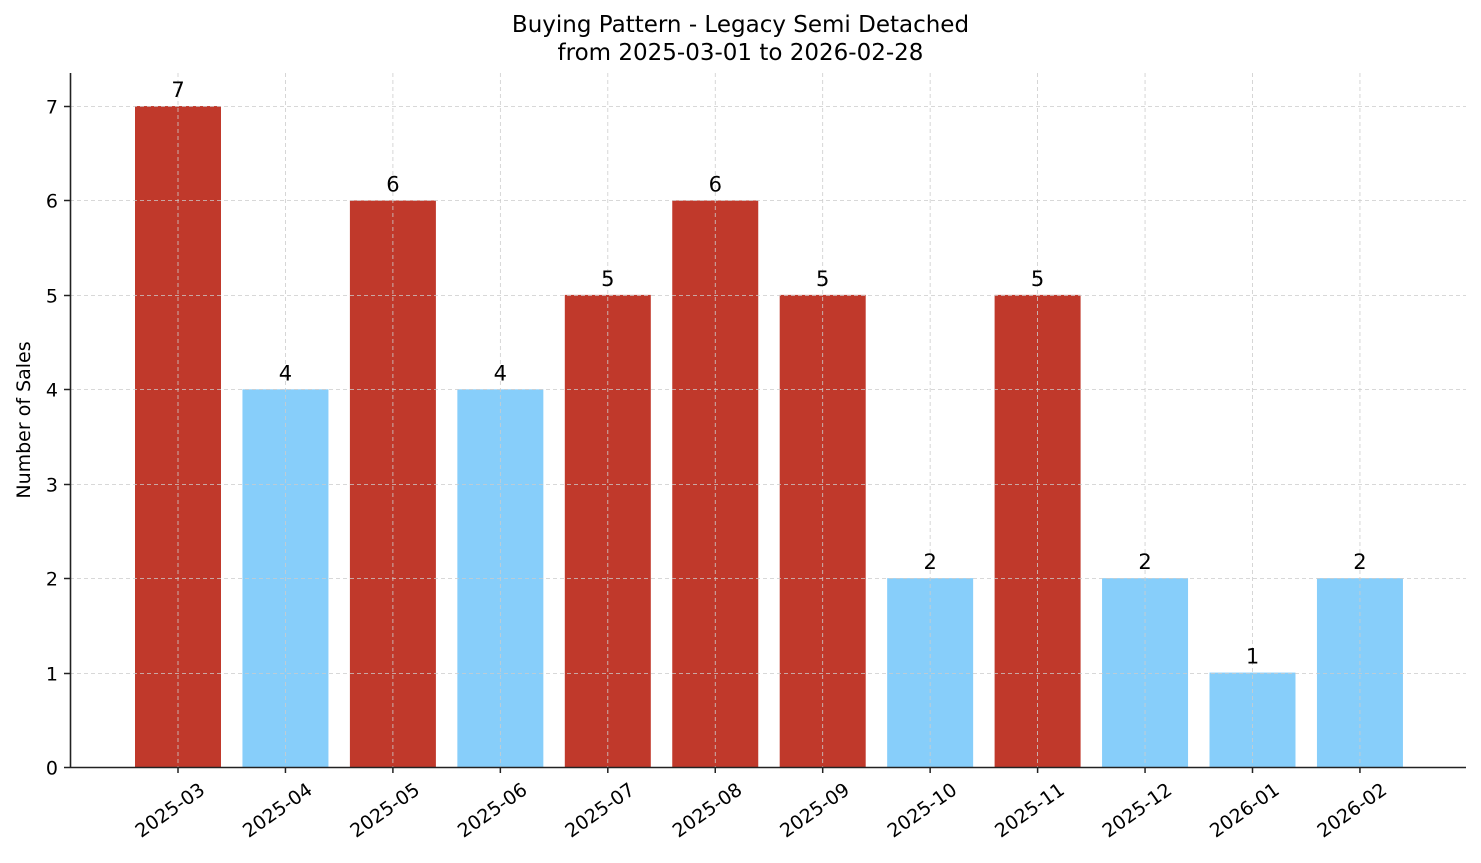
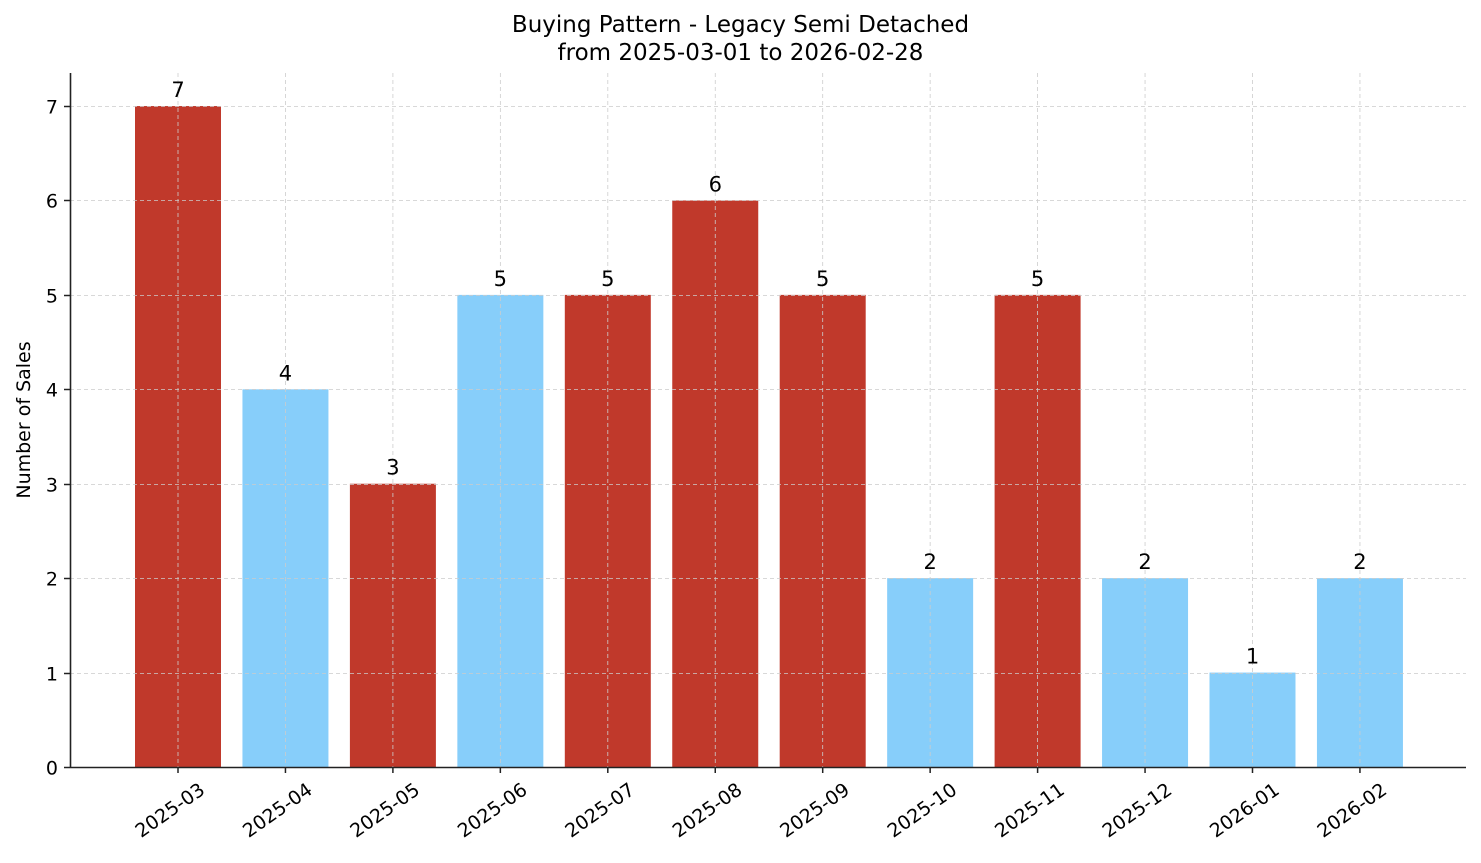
2025-05: 6 -> 3
2025-06: 4 -> 5
